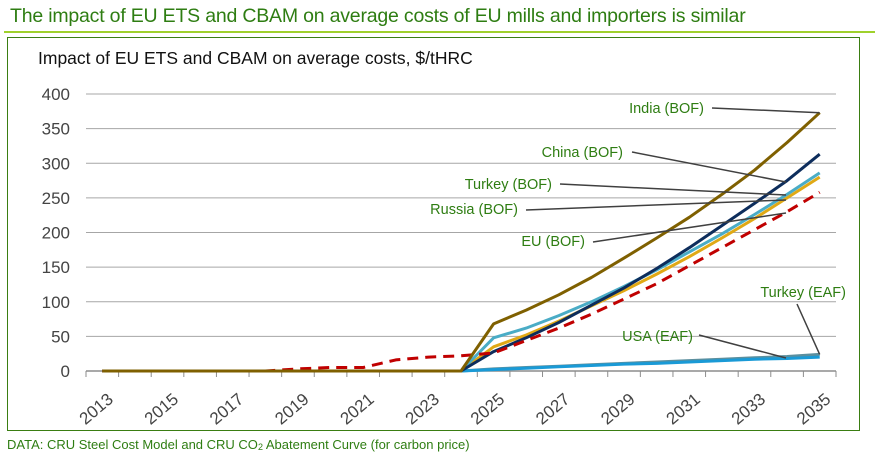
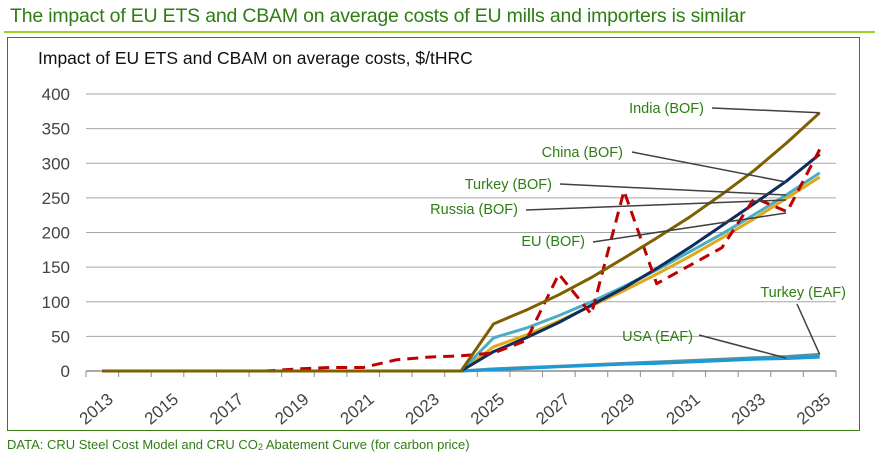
EU (BOF)/2027: 60 -> 140
EU (BOF)/2029: 100 -> 260
EU (BOF)/2033: 200 -> 250
EU (BOF)/2035: 260 -> 320
